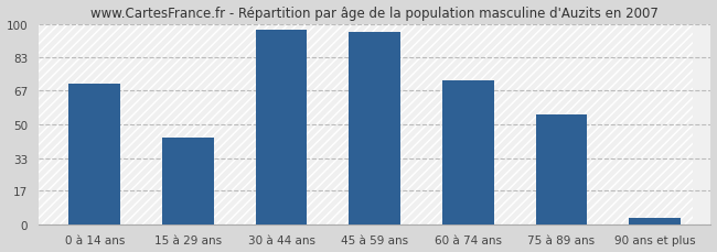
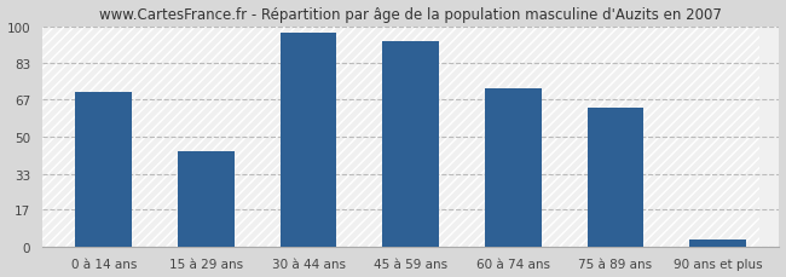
45 à 59 ans: 96 -> 93
75 à 89 ans: 55 -> 63
